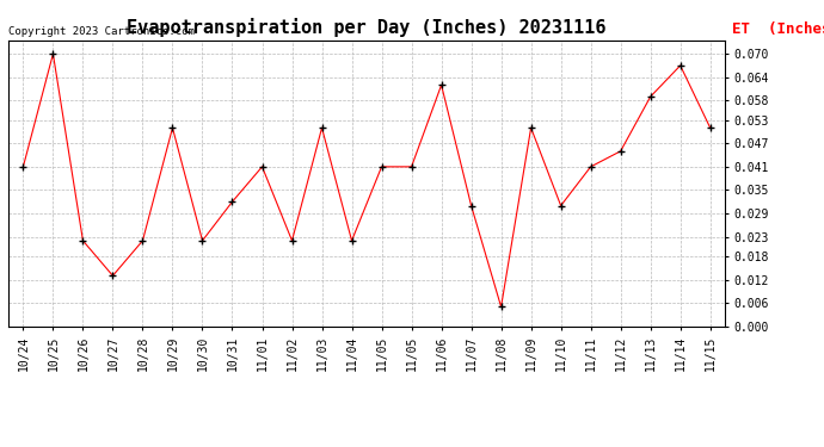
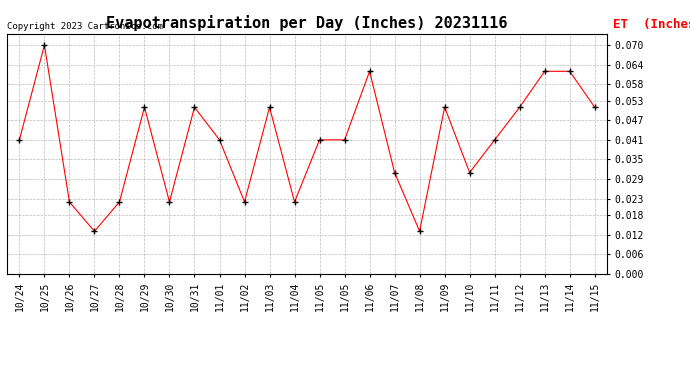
10/31: 0.032 -> 0.051
11/08: 0.005 -> 0.013
11/12: 0.045 -> 0.051
11/13: 0.059 -> 0.062
11/14: 0.067 -> 0.062
